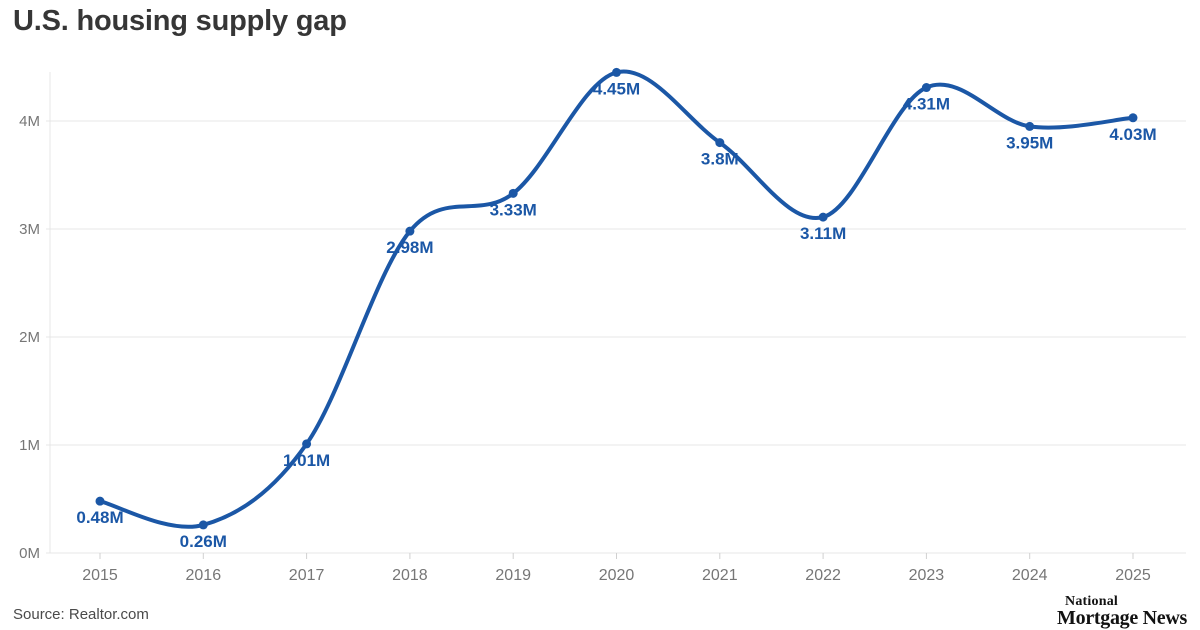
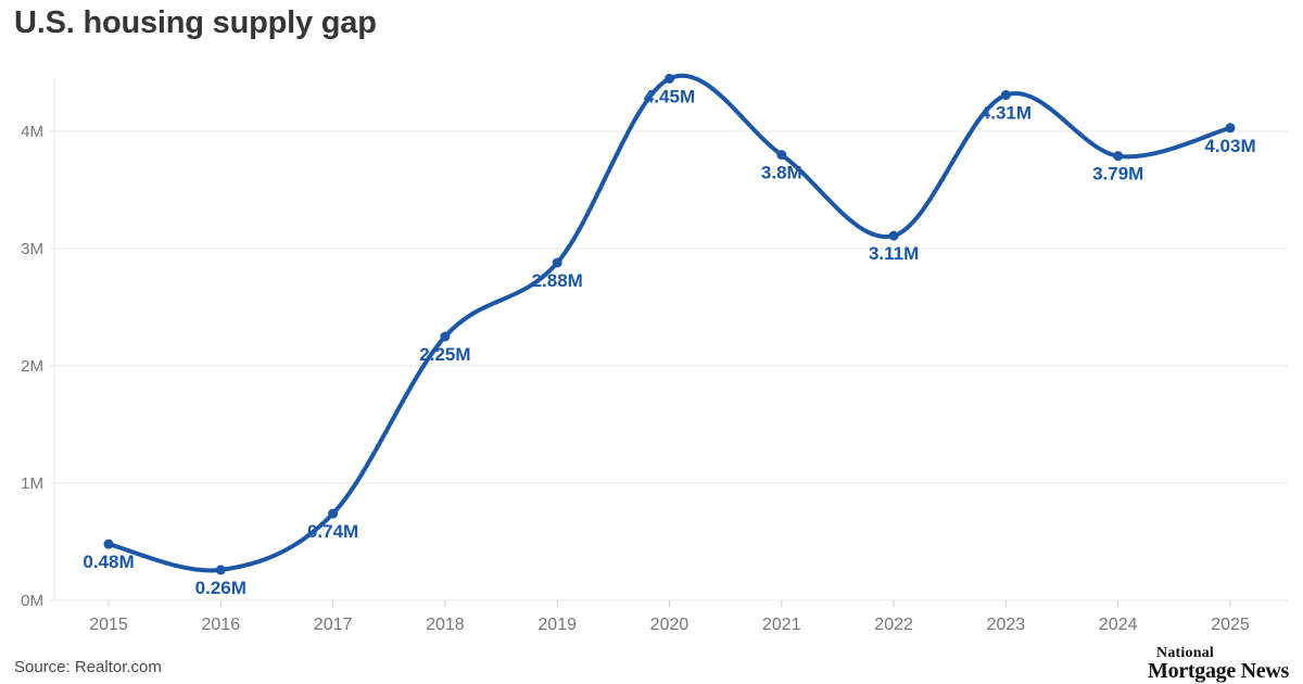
2017: 1.01M -> 0.74M
2018: 2.98M -> 2.25M
2019: 3.33M -> 2.88M
2024: 3.95M -> 3.79M
